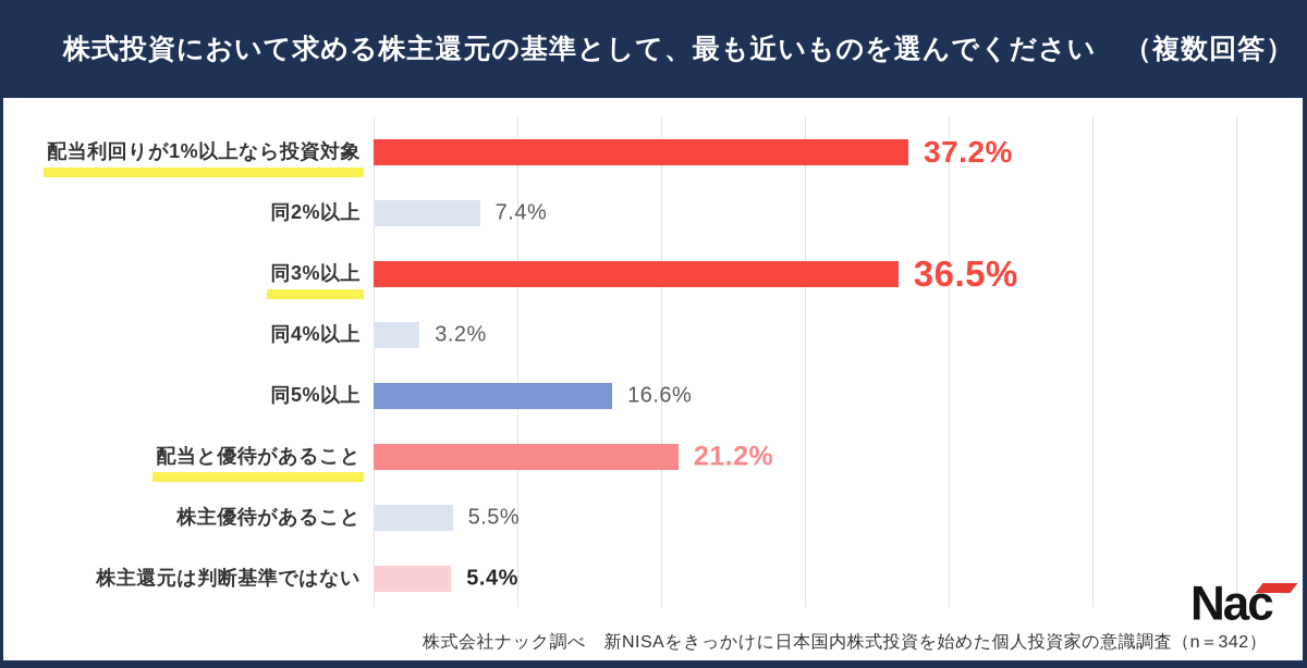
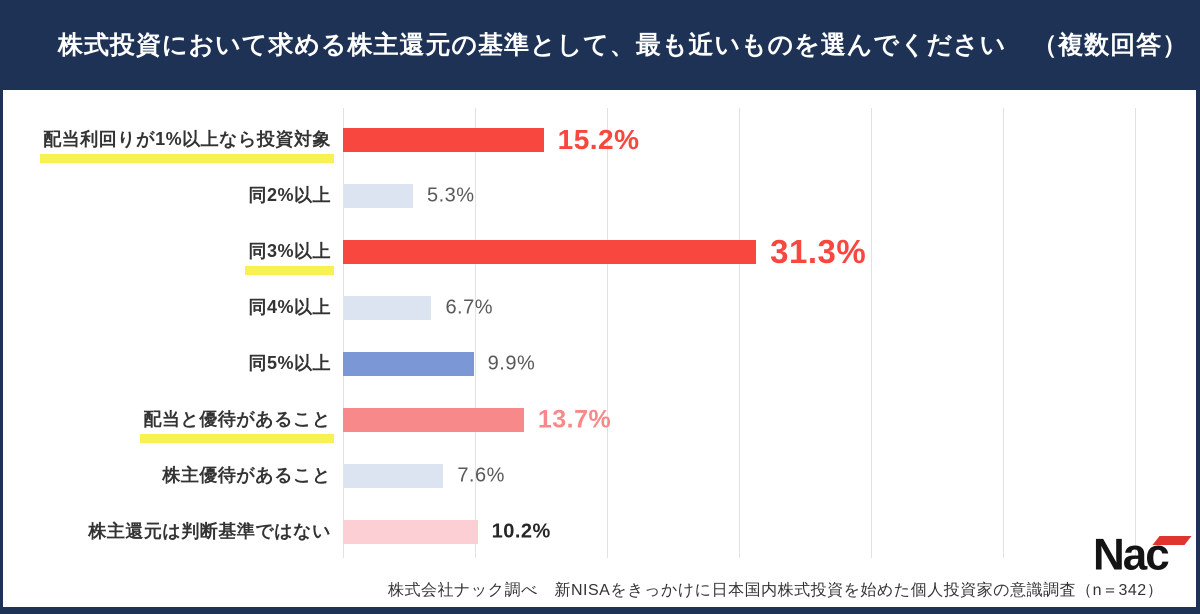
配当利回りが1%以上なら投資対象: 37.2% -> 15.2%
同2%以上: 7.4% -> 5.3%
同3%以上: 36.5% -> 31.3%
同4%以上: 3.2% -> 6.7%
同5%以上: 16.6% -> 9.9%
配当と優待があること: 21.2% -> 13.7%
株主優待があること: 5.5% -> 7.6%
株主還元は判断基準ではない: 5.4% -> 10.2%
